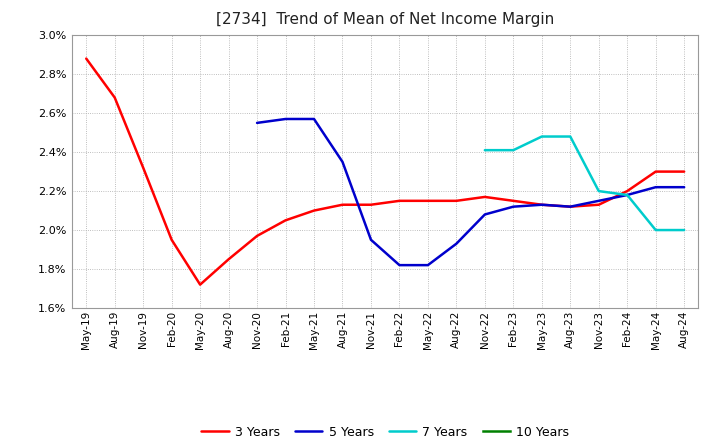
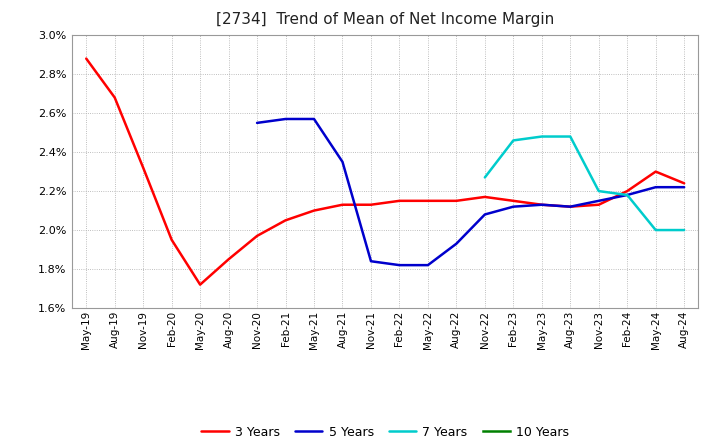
5 Years/Nov-21: 1.95% -> 1.84%
7 Years/Nov-22: 2.41% -> 2.27%
7 Years/Feb-23: 2.41% -> 2.46%
3 Years/Aug-24: 2.30% -> 2.24%
